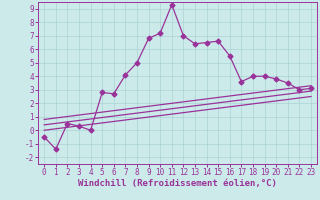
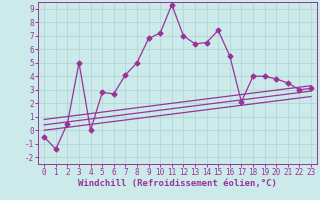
3: 0.3 -> 5.0
15: 6.6 -> 7.4
17: 3.6 -> 2.1
